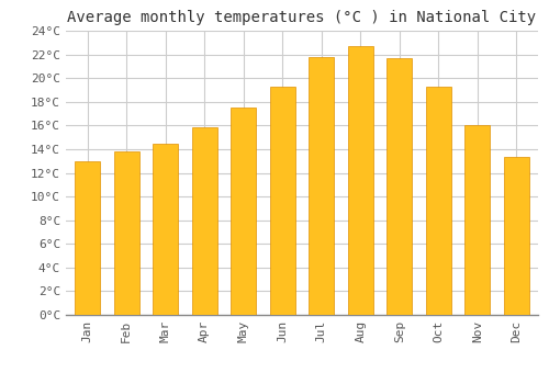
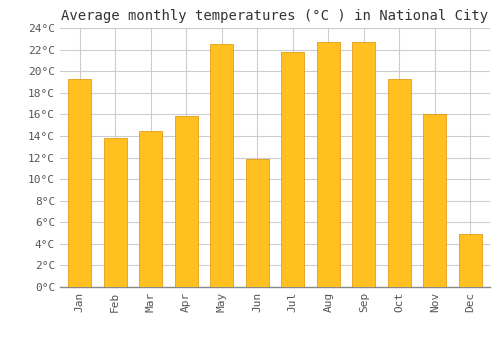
Jan: 13.0°C -> 19.3°C
May: 17.5°C -> 22.5°C
Jun: 19.3°C -> 11.9°C
Sep: 21.7°C -> 22.7°C
Dec: 13.3°C -> 4.9°C
